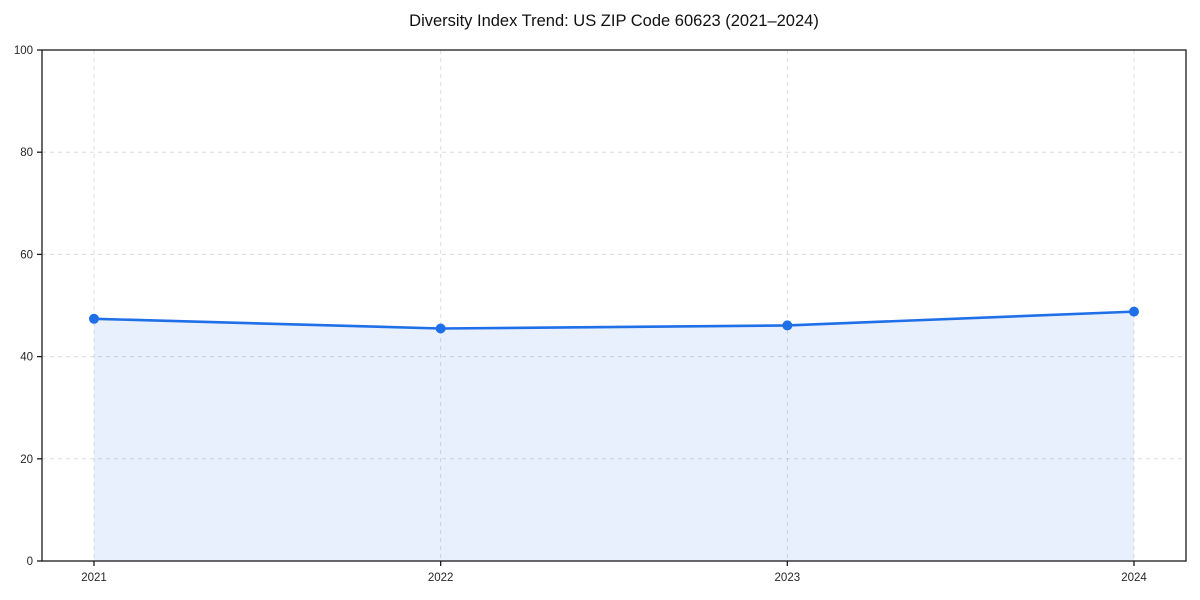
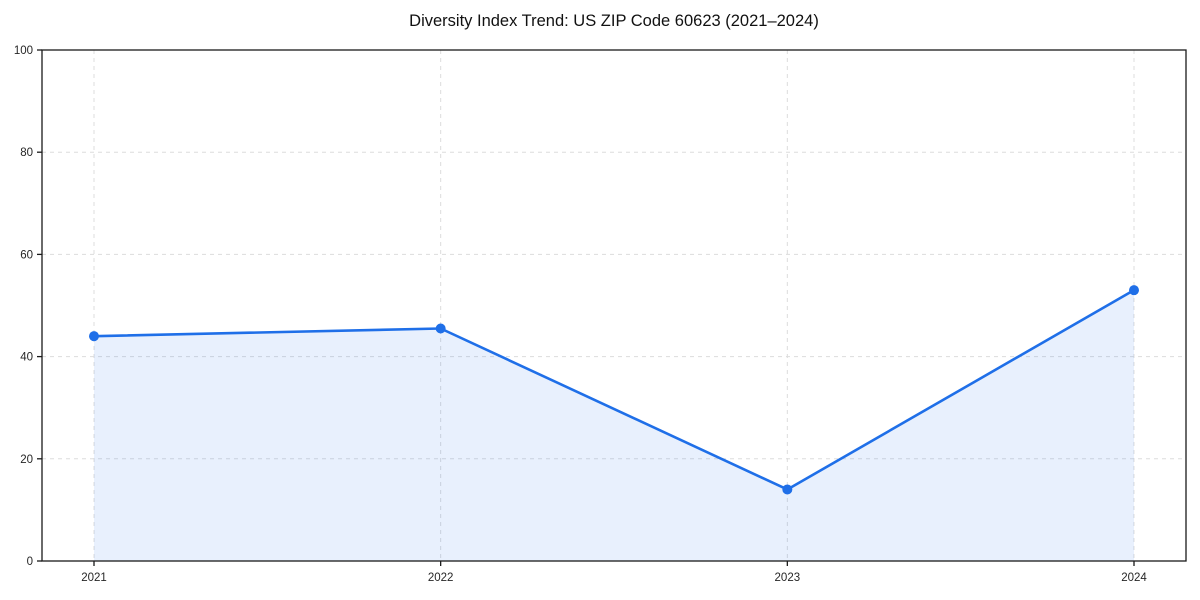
2021: 47 -> 44
2023: 46 -> 14
2024: 49 -> 53
